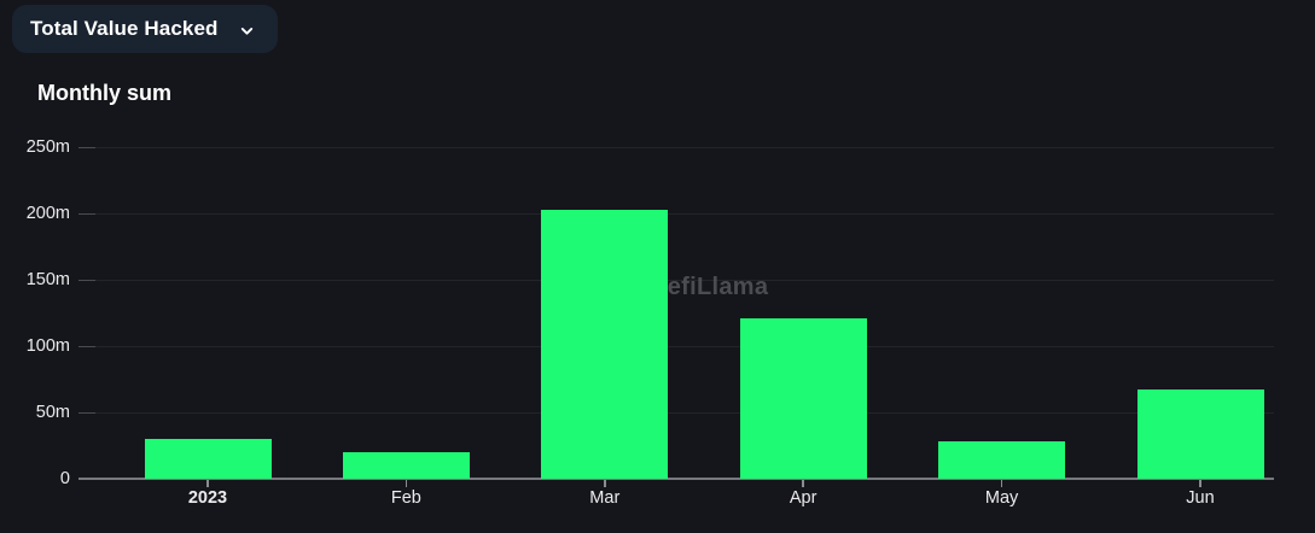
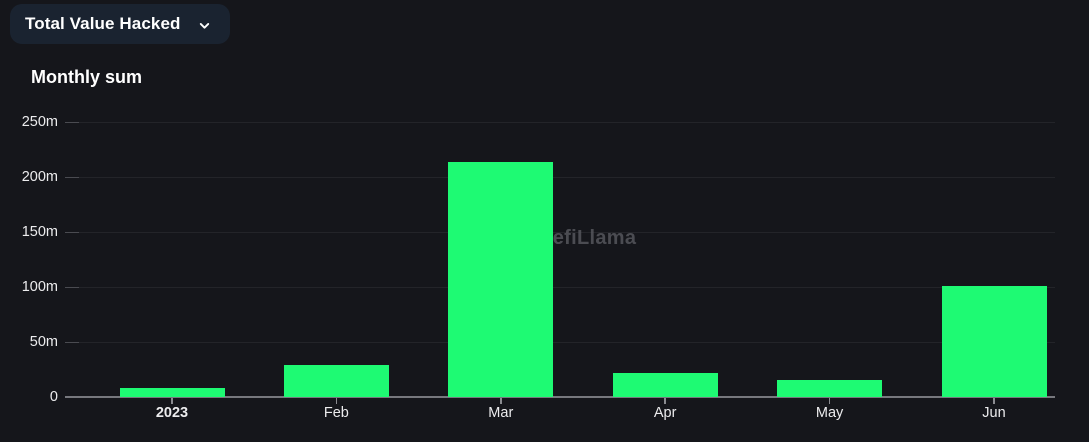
2023: 30m -> 8m
Feb: 20m -> 29m
Mar: 202m -> 213m
Apr: 121m -> 22m
May: 28m -> 15m
Jun: 67m -> 101m
